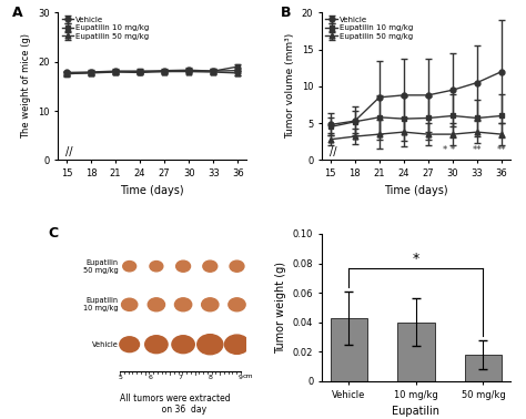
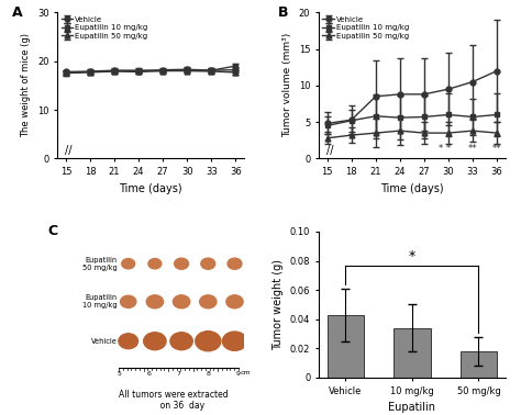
10 mg/kg: 0.040 -> 0.034
